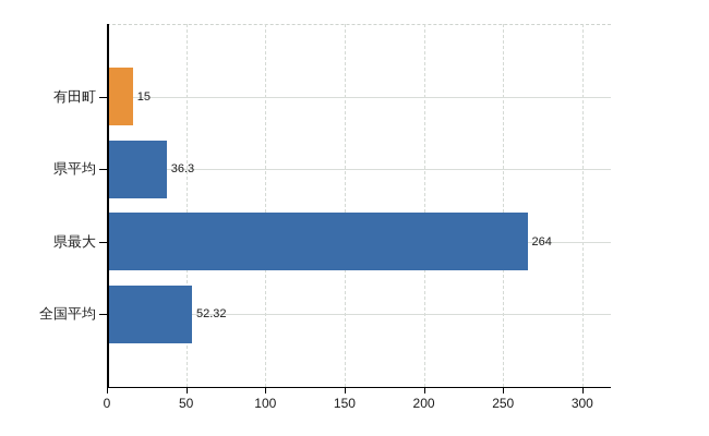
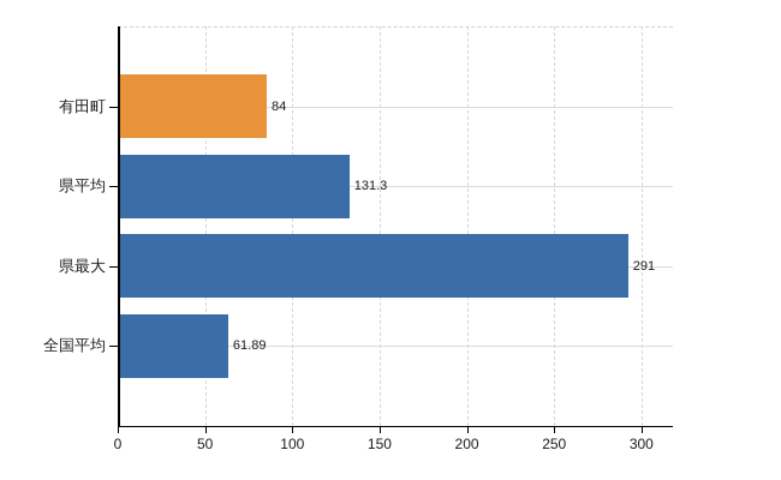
有田町: 15 -> 84
県平均: 36.3 -> 131.3
県最大: 264 -> 291
全国平均: 52.32 -> 61.89
